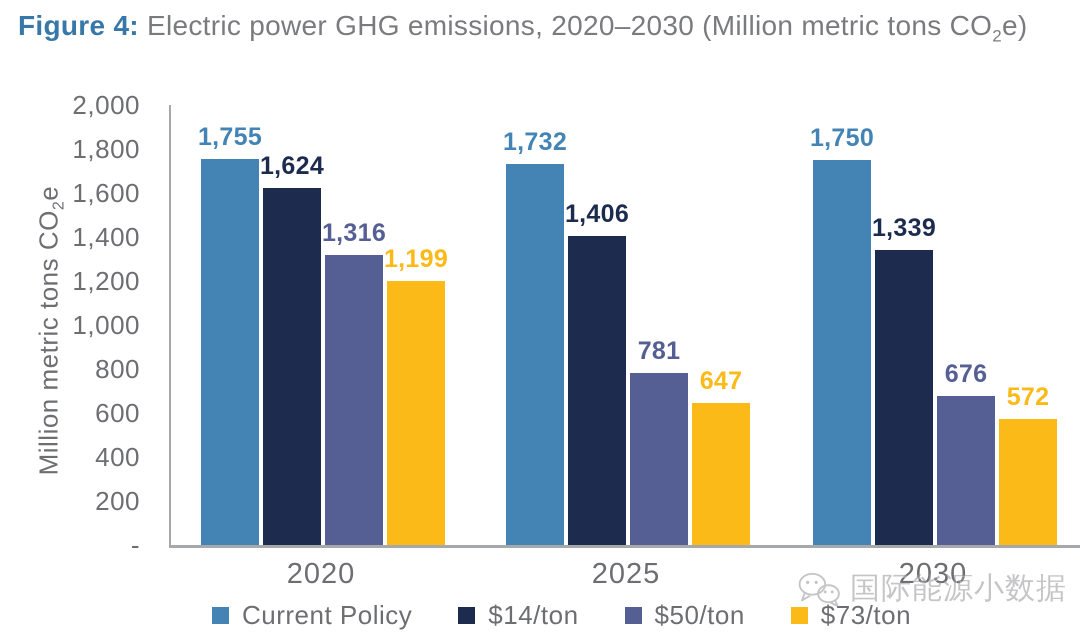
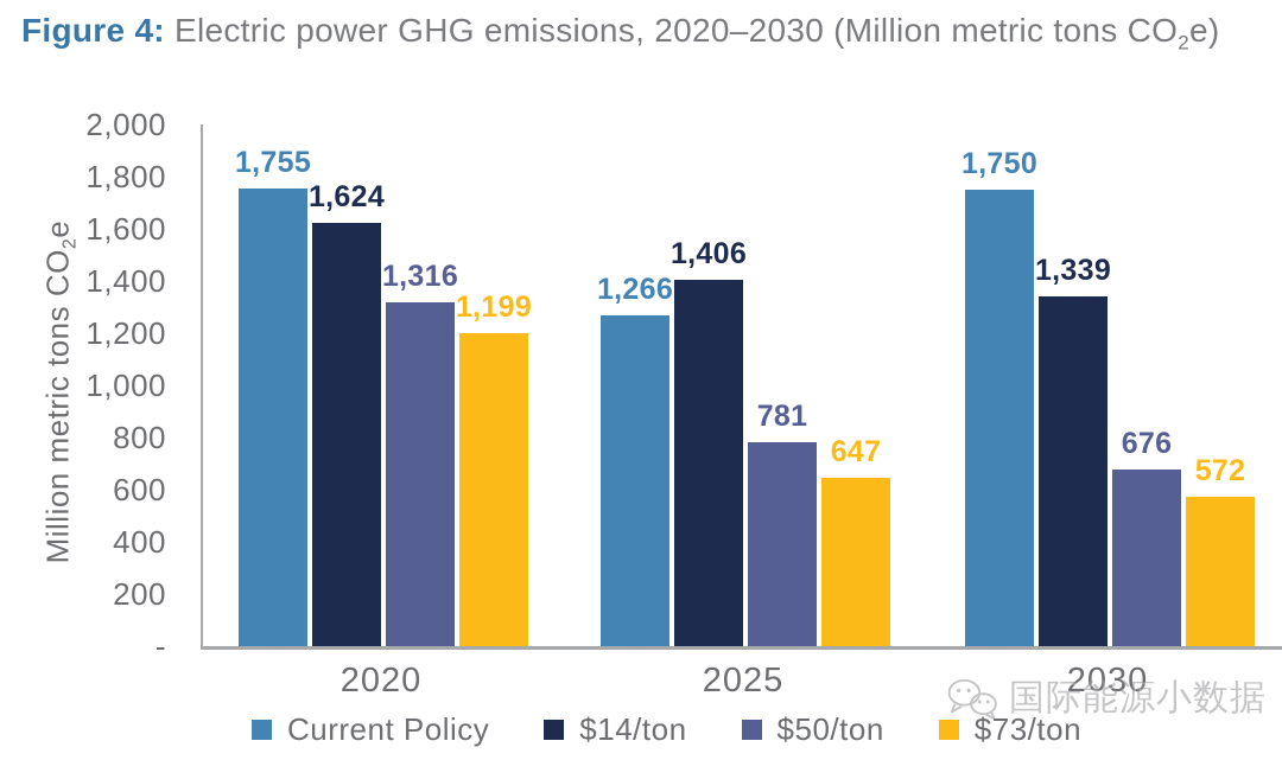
Current Policy/2025: 1,732 -> 1,266
